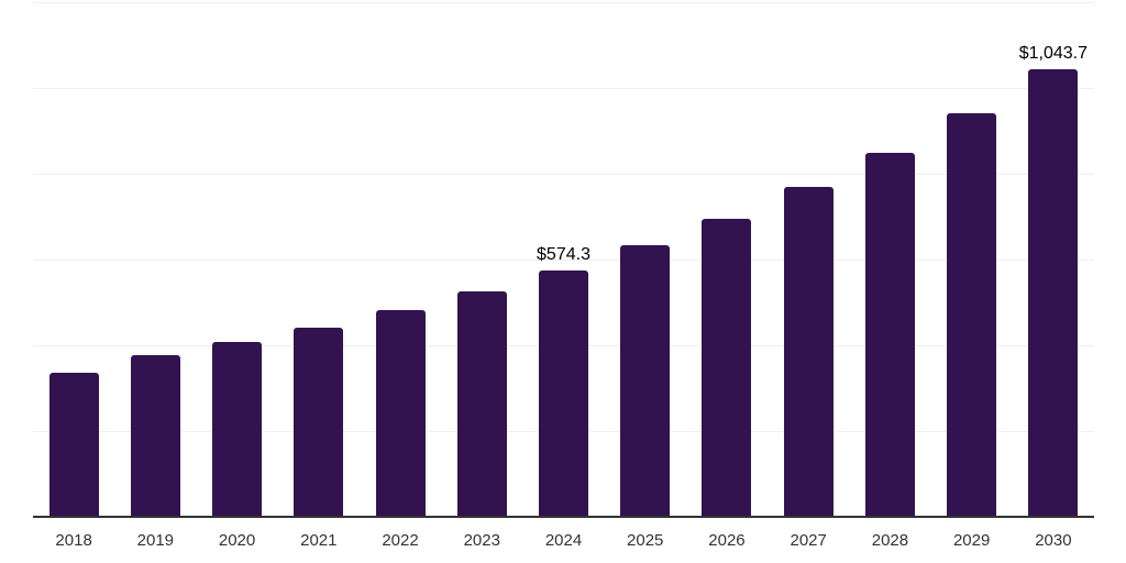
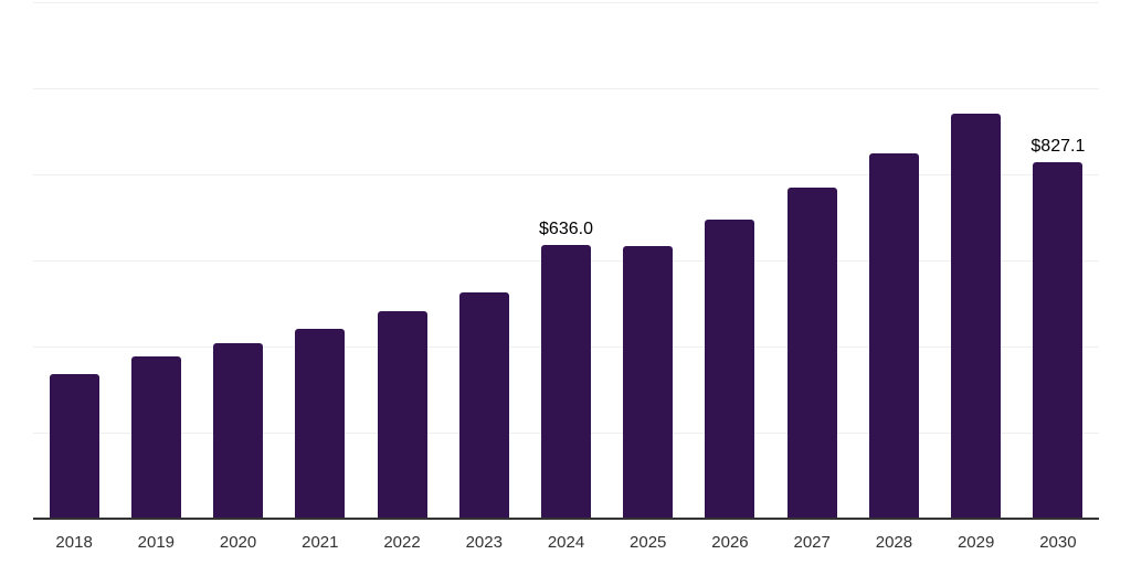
2024: $574.3 -> $636.0
2030: $1,043.7 -> $827.1
